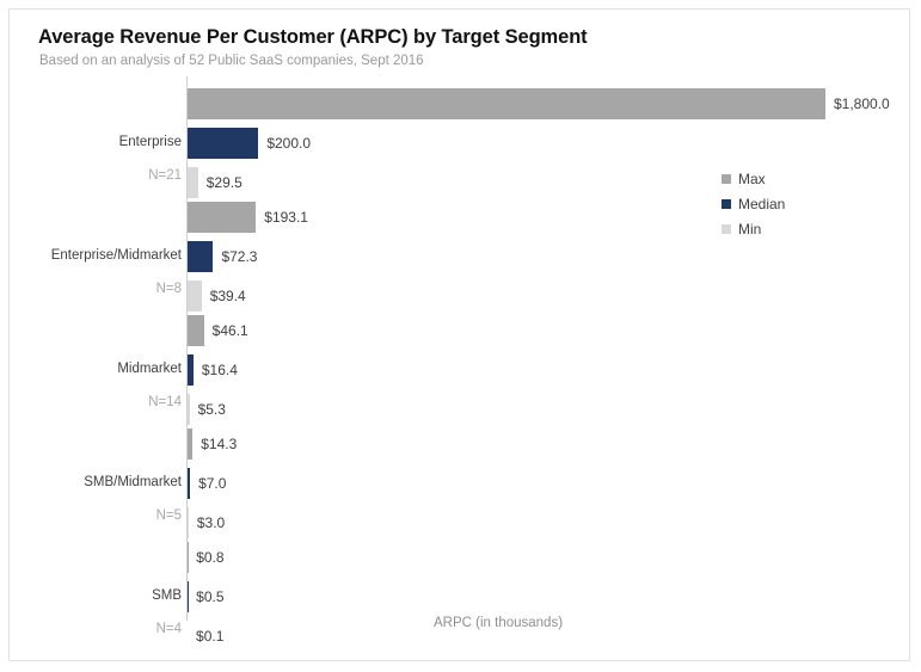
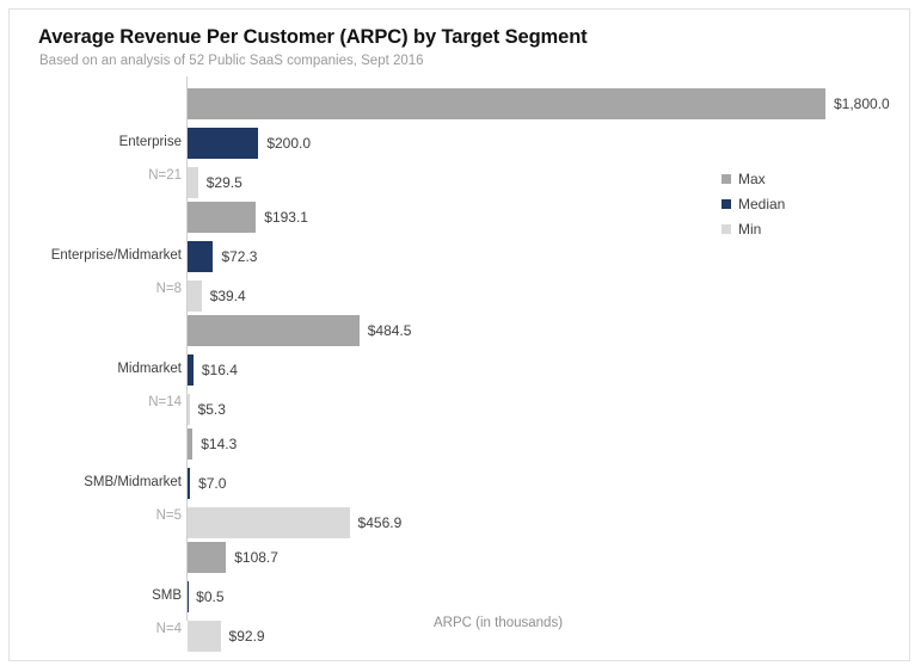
Max/Midmarket: $46.1 -> $484.5
Min/SMB/Midmarket: $3.0 -> $456.9
Max/SMB: $0.8 -> $108.7
Min/SMB: $0.1 -> $92.9
